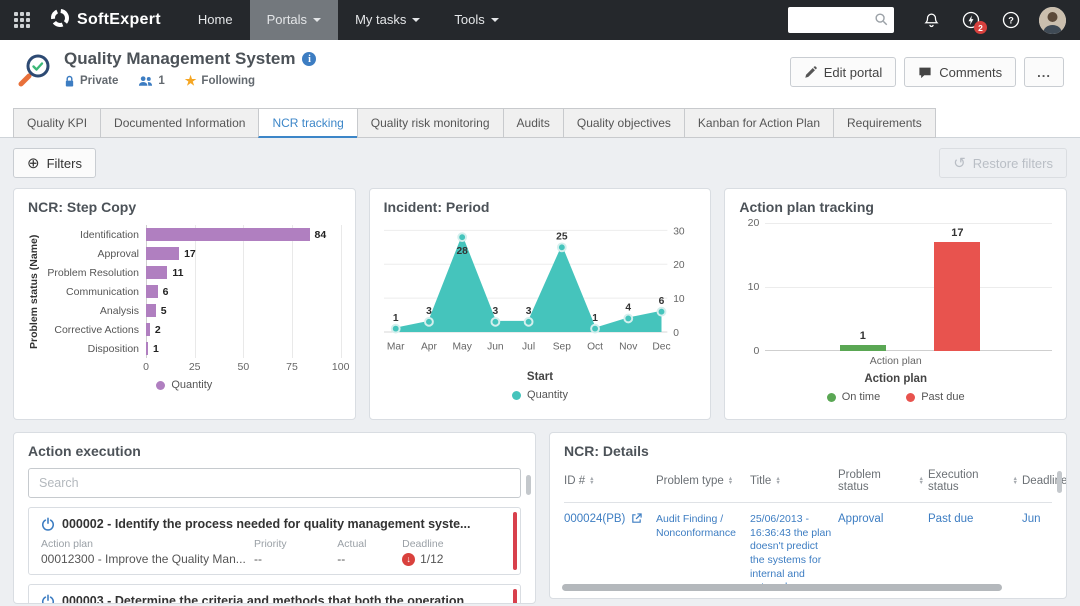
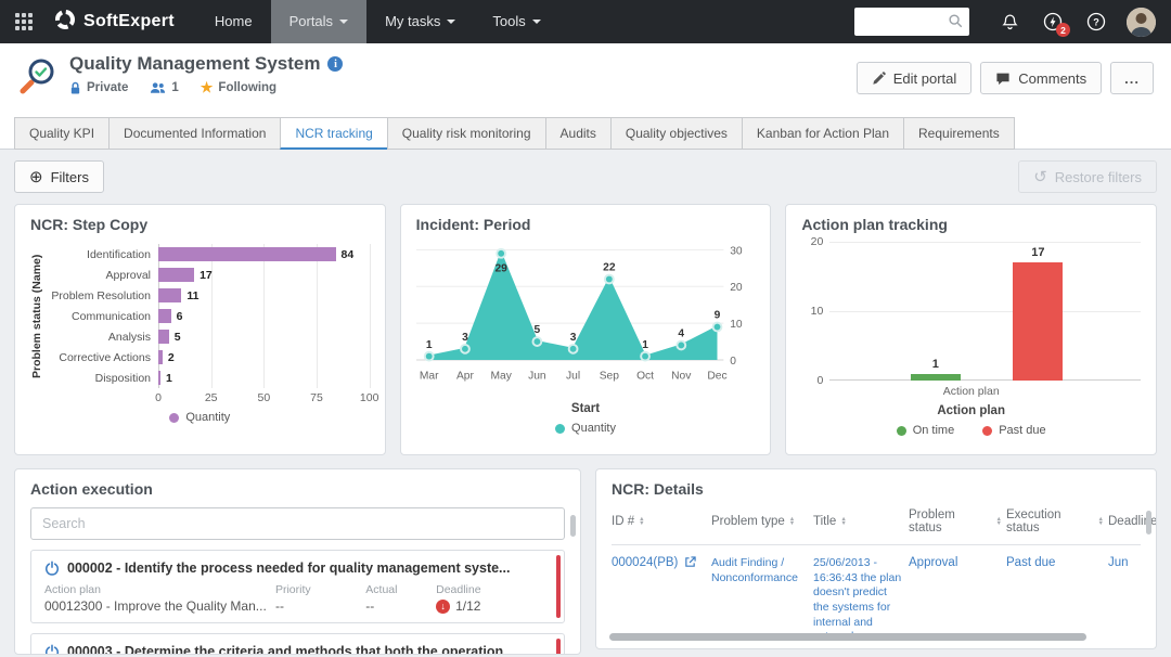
Incident: Period/May: 28 -> 29
Incident: Period/Jun: 3 -> 5
Incident: Period/Sep: 25 -> 22
Incident: Period/Dec: 6 -> 9
